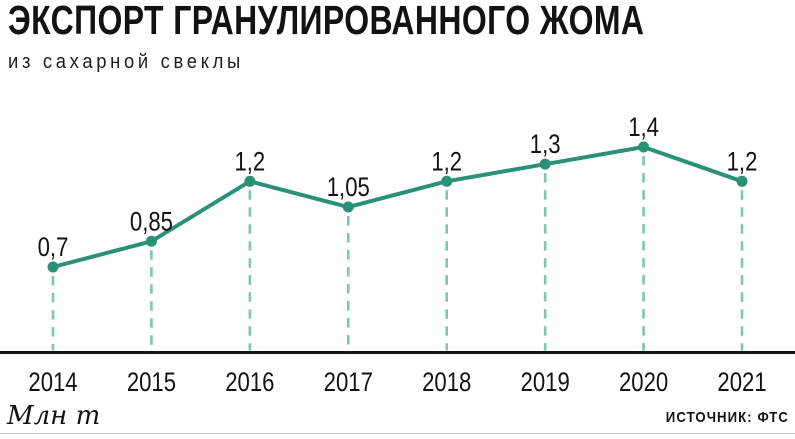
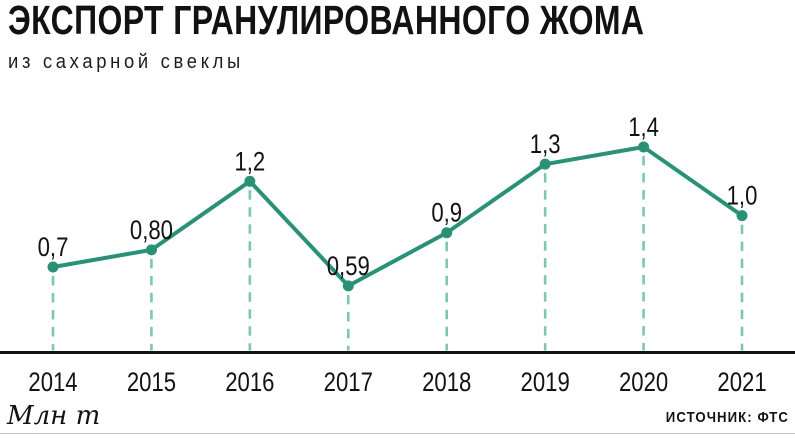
2015: 0,85 -> 0,80
2017: 1,05 -> 0,59
2018: 1,2 -> 0,9
2021: 1,2 -> 1,0
